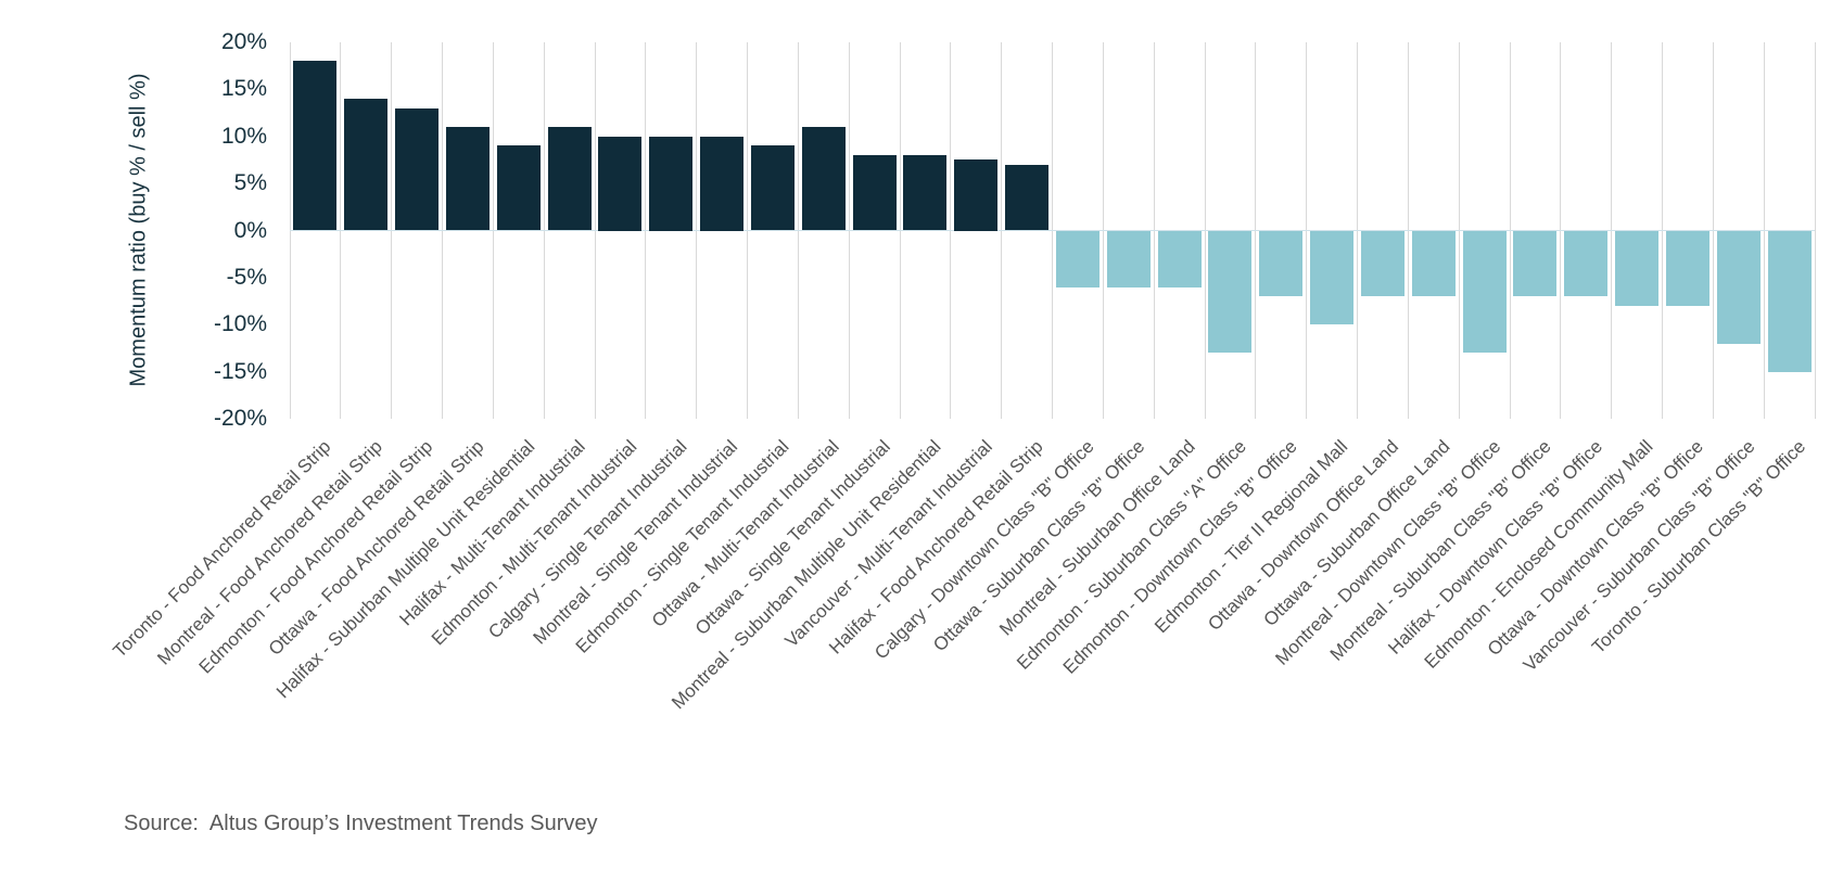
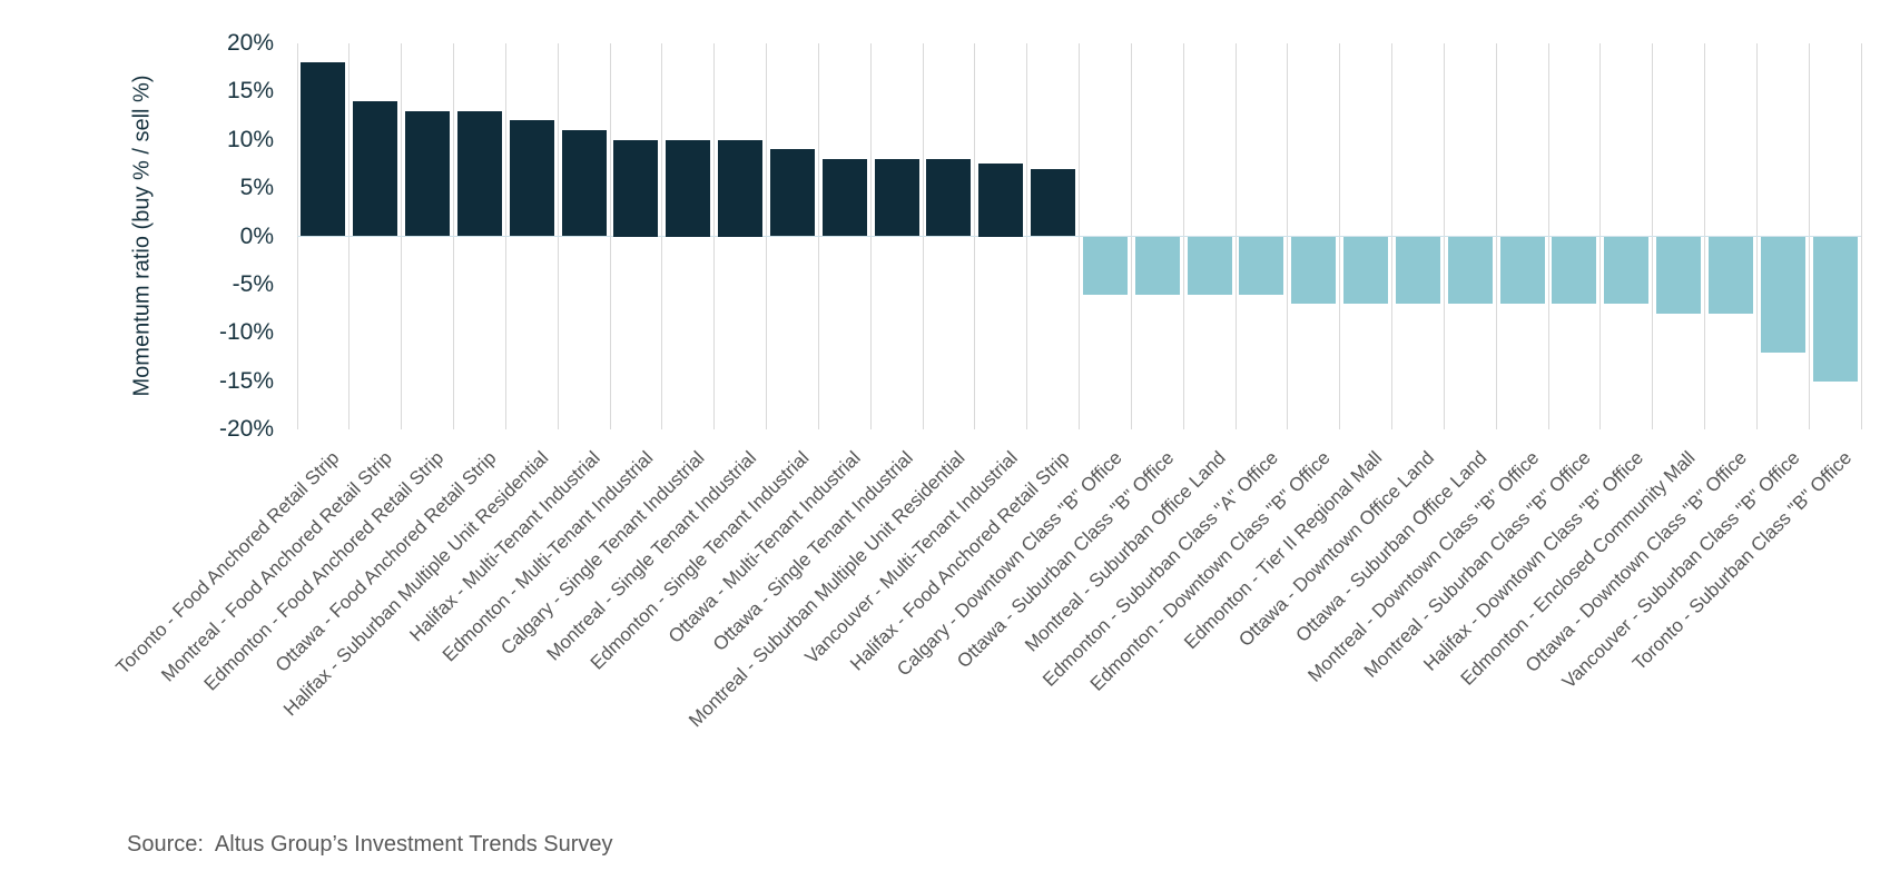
Ottawa - Food Anchored Retail Strip: 11% -> 13%
Halifax - Suburban Multiple Unit Residential: 9% -> 12%
Ottawa - Multi-Tenant Industrial: 11% -> 8%
Edmonton - Suburban Class "A" Office: -13% -> -6%
Edmonton - Tier II Regional Mall: -10% -> -7%
Montreal - Downtown Class "B" Office: -13% -> -7%
